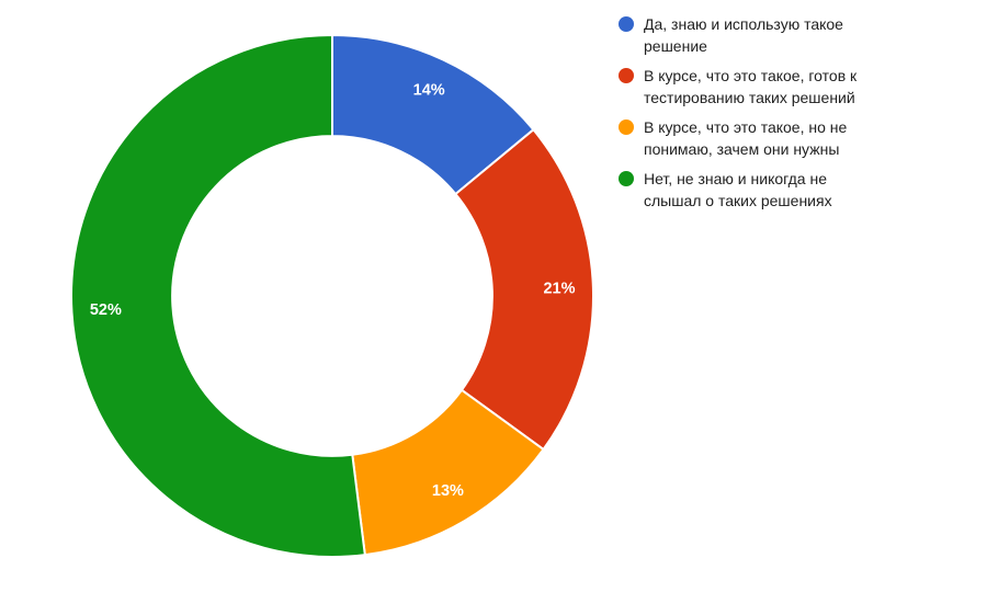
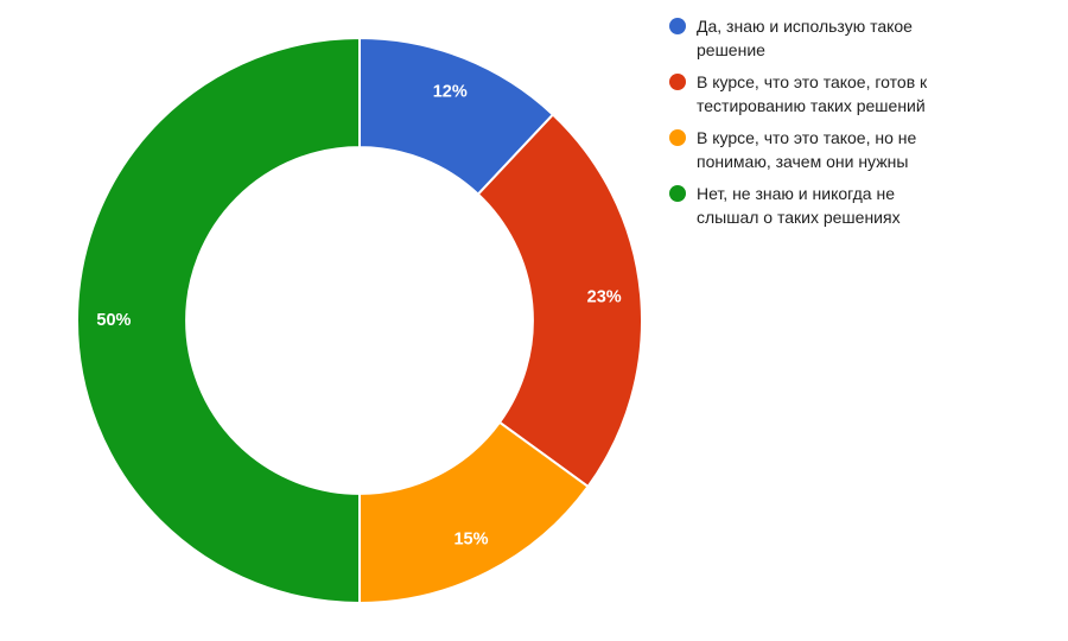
Да, знаю и использую такое решение: 14% -> 12%
В курсе, что это такое, готов к тестированию таких решений: 21% -> 23%
В курсе, что это такое, но не понимаю, зачем они нужны: 13% -> 15%
Нет, не знаю и никогда не слышал о таких решениях: 52% -> 50%
